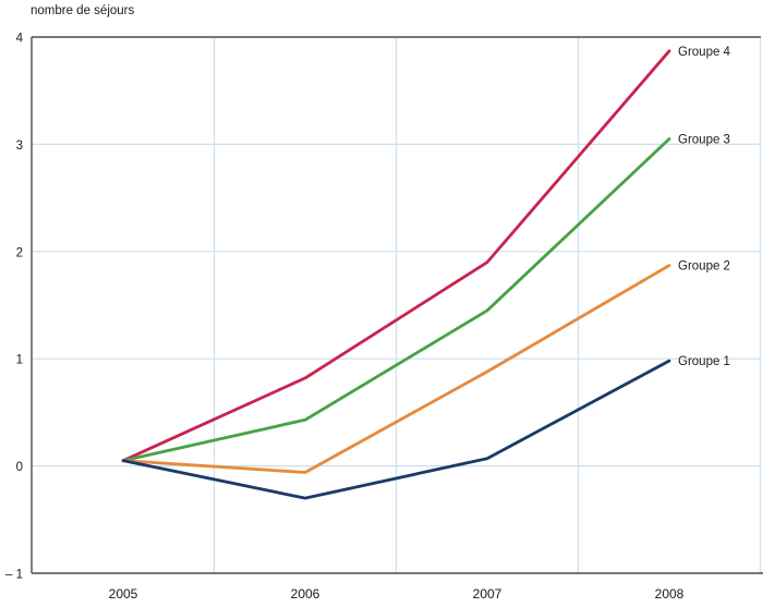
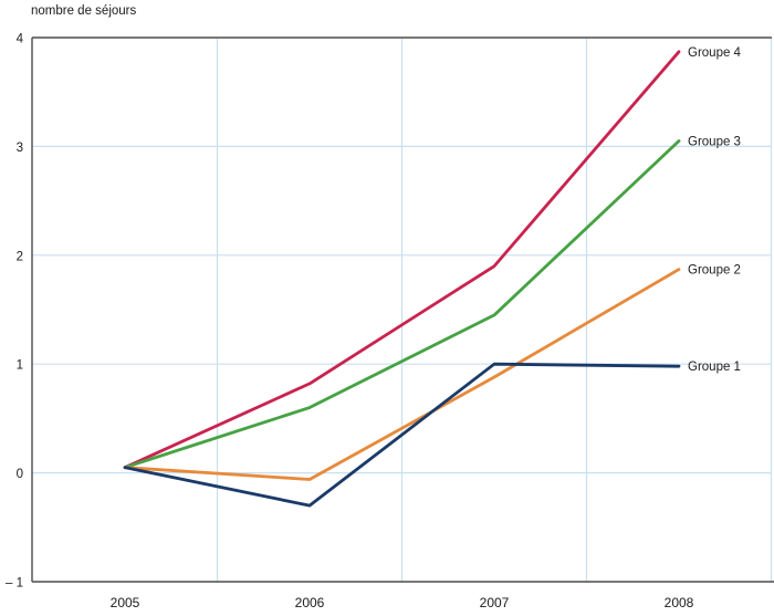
Groupe 3/2006: 0.4 -> 0.6
Groupe 1/2007: 0.1 -> 1.0
